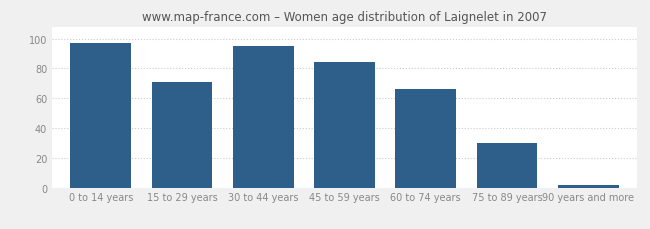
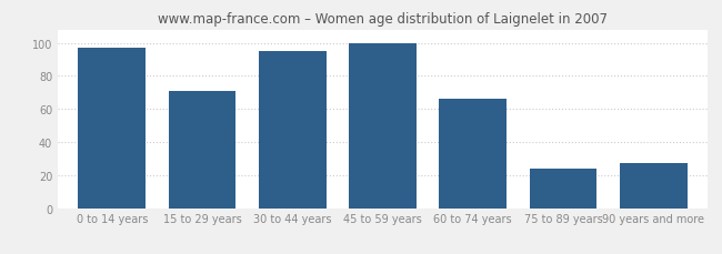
45 to 59 years: 84 -> 100
75 to 89 years: 30 -> 24
90 years and more: 2 -> 27
